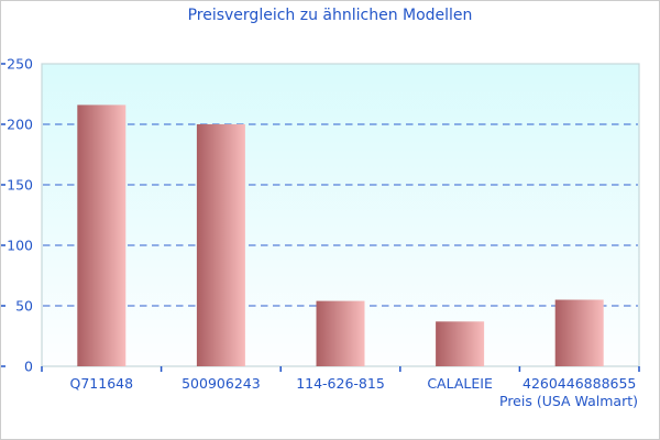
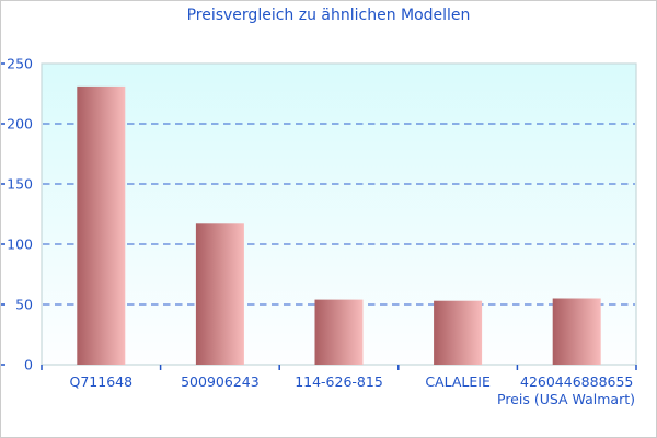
Q711648: 216 -> 231
500906243: 200 -> 117
CALALEIE: 37 -> 53
